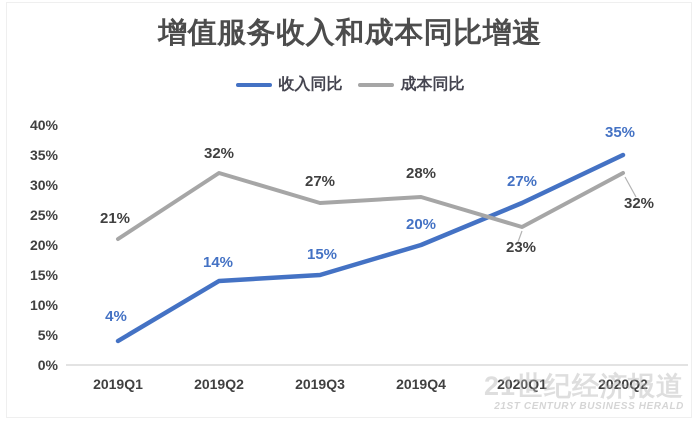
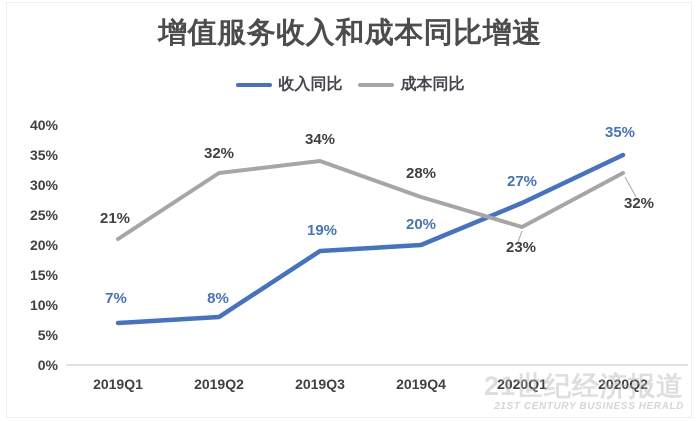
收入同比/2019Q1: 4% -> 7%
收入同比/2019Q2: 14% -> 8%
收入同比/2019Q3: 15% -> 19%
成本同比/2019Q3: 27% -> 34%
